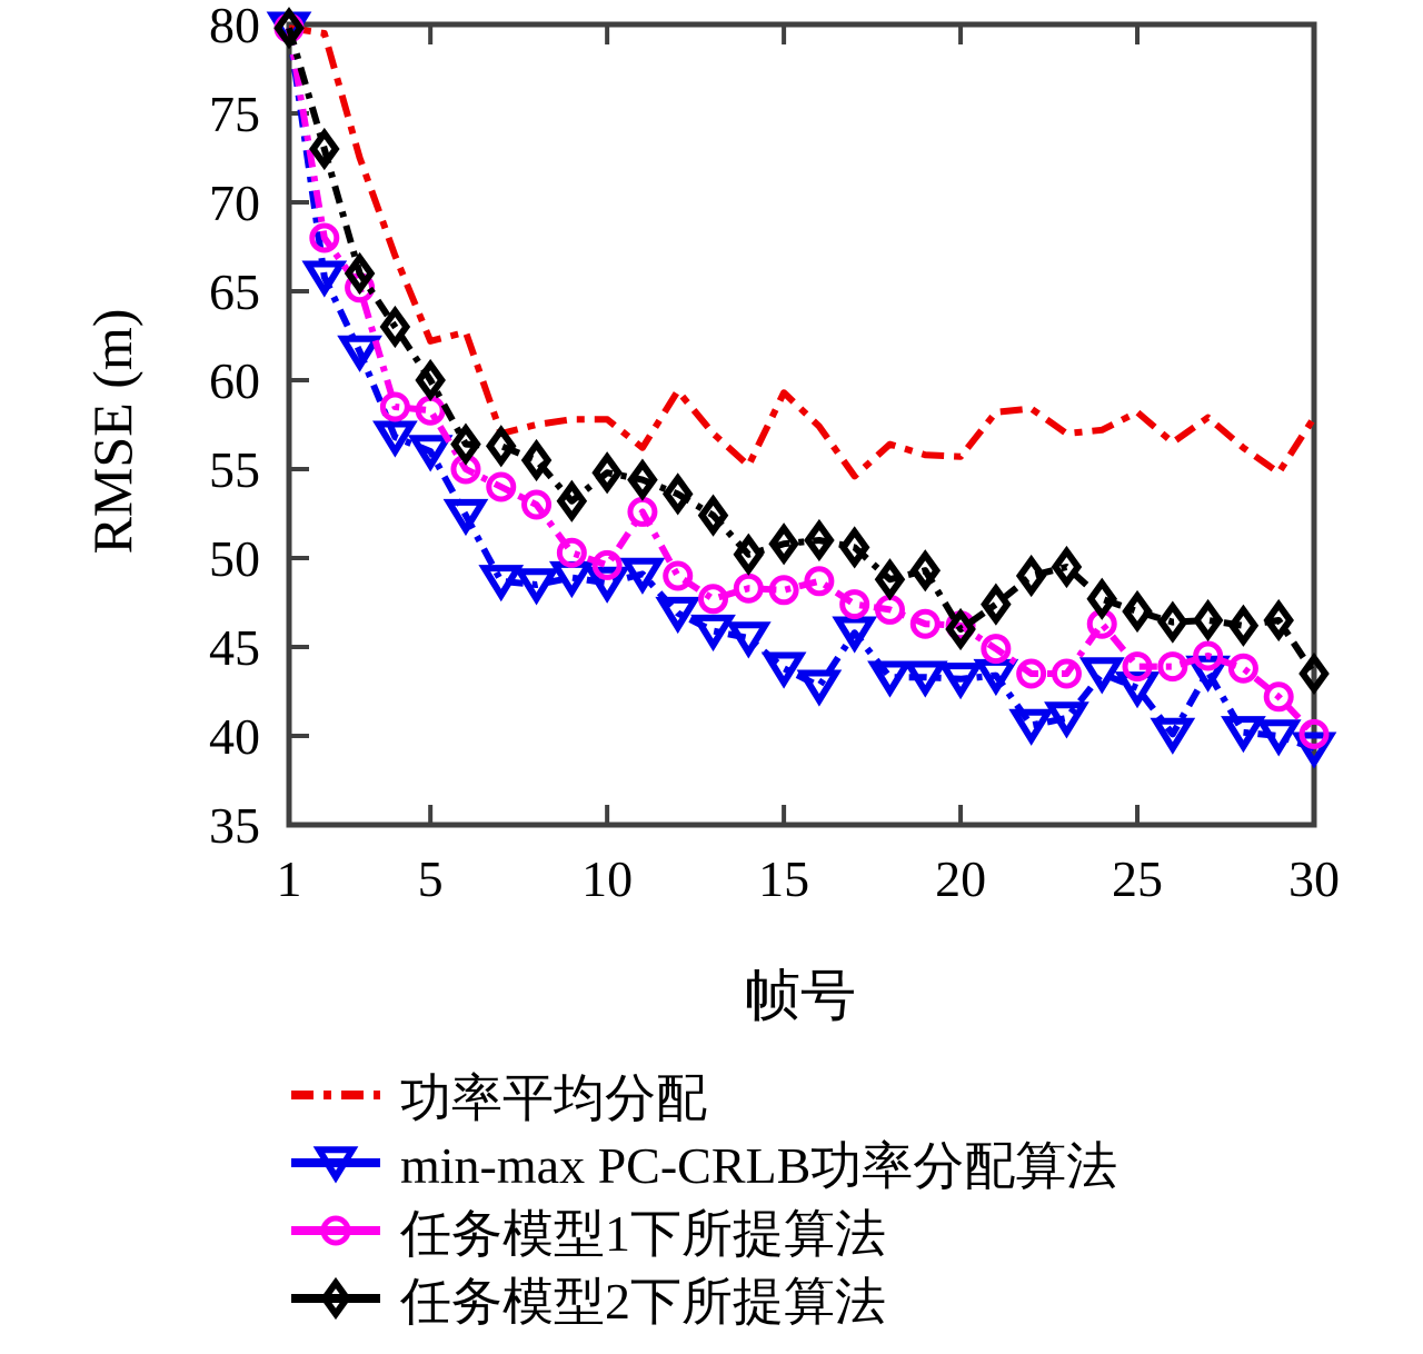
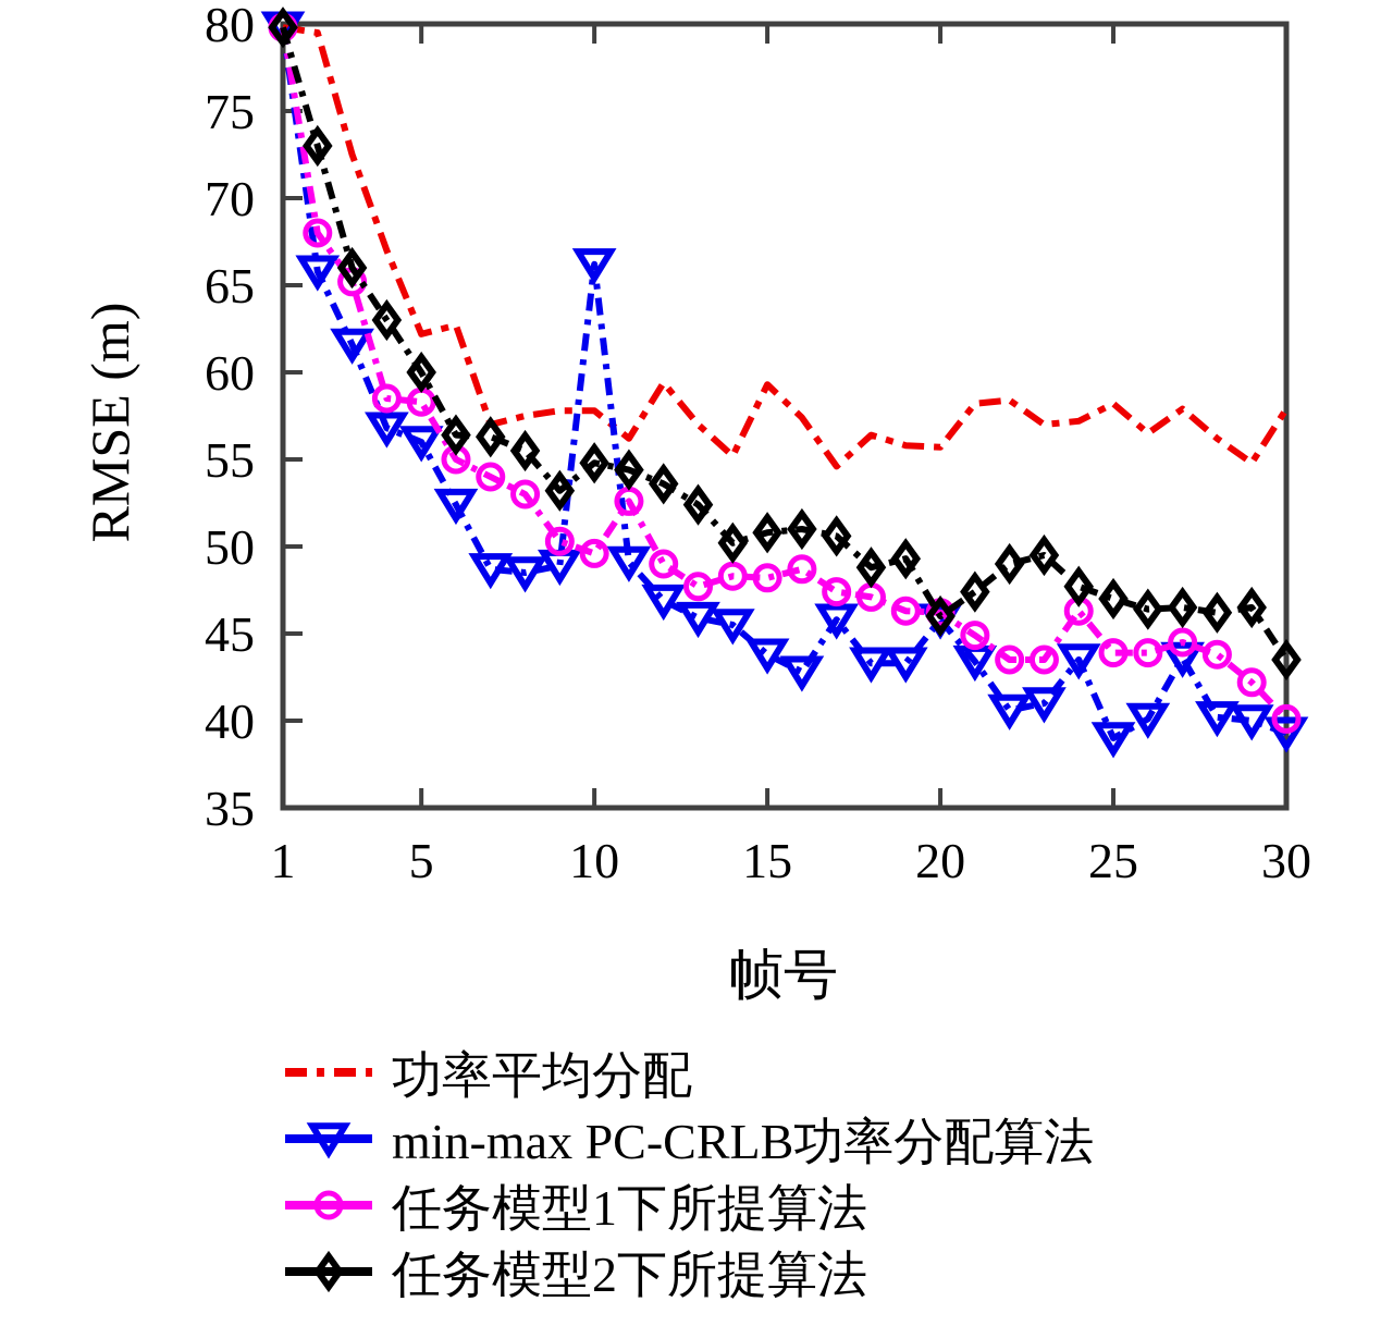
min-max PC-CRLB功率分配算法/10: 48.6 -> 66.2
min-max PC-CRLB功率分配算法/20: 43.2 -> 45.8
min-max PC-CRLB功率分配算法/25: 42.7 -> 39.0
